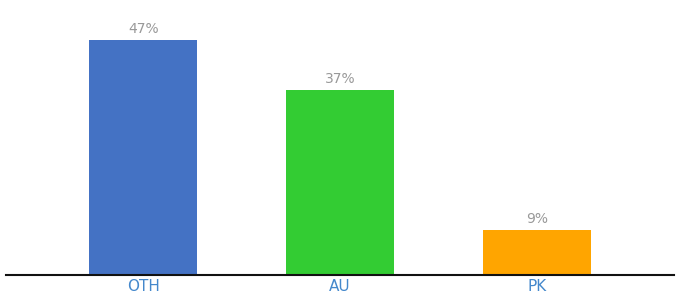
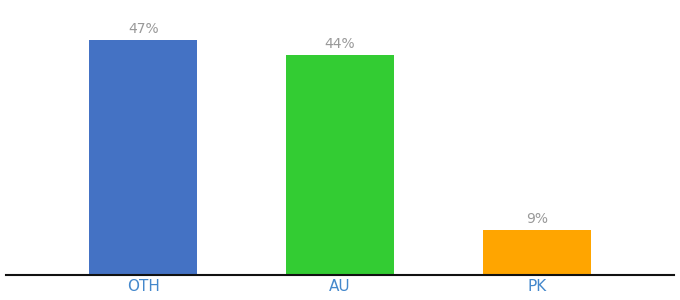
AU: 37% -> 44%
